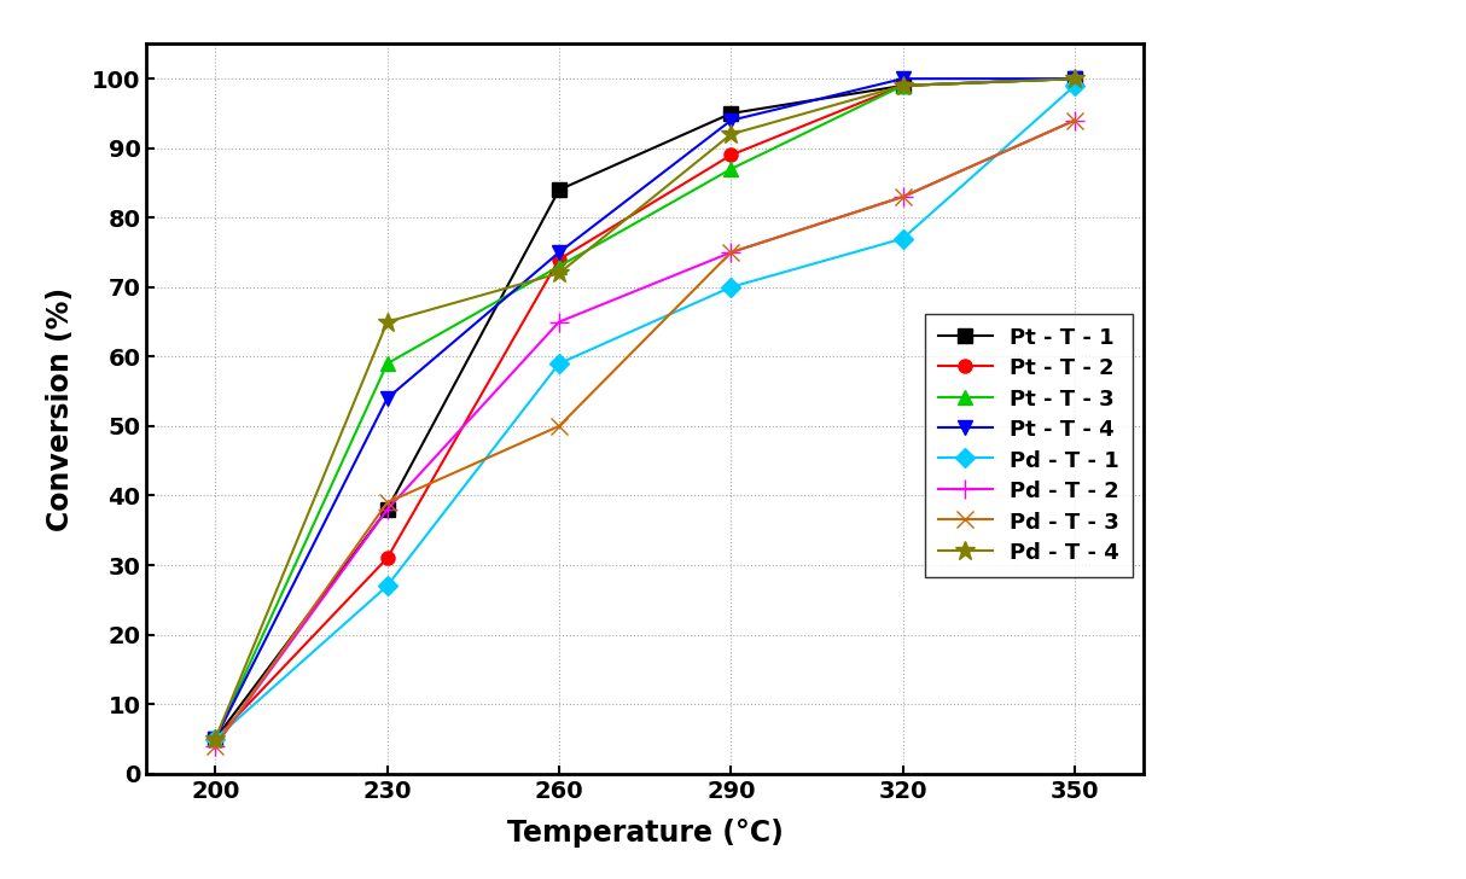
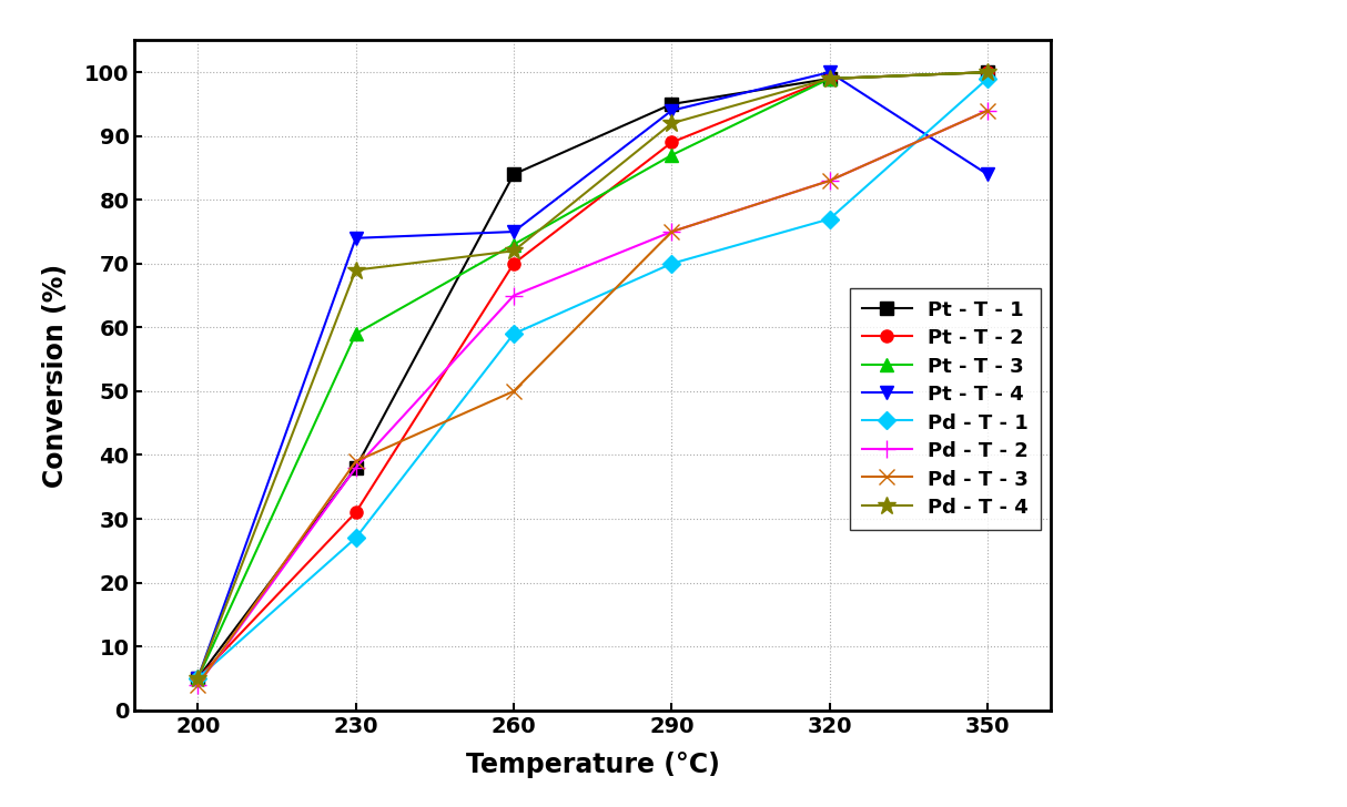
Pt - T - 4/230: 54 -> 74
Pd - T - 4/230: 65 -> 69
Pt - T - 2/260: 74 -> 70
Pt - T - 4/350: 100 -> 84
